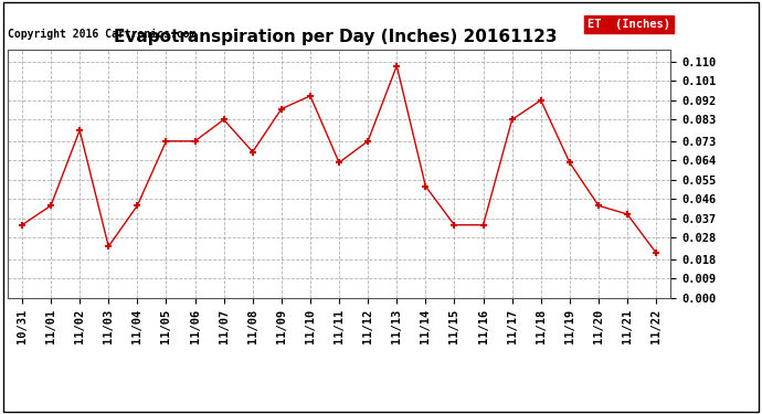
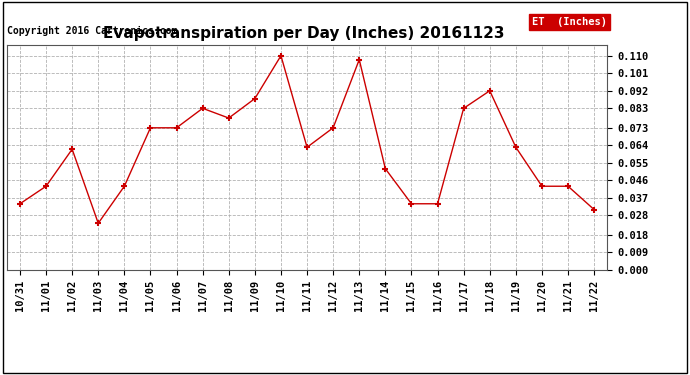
11/02: 0.078 -> 0.062
11/08: 0.068 -> 0.078
11/10: 0.094 -> 0.110
11/21: 0.039 -> 0.043
11/22: 0.021 -> 0.031
